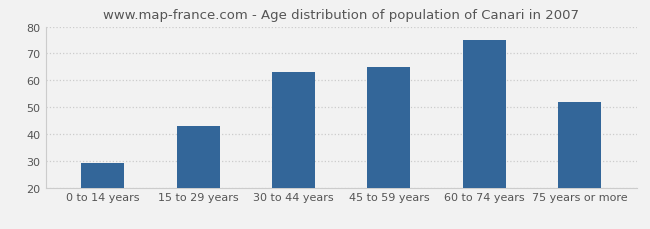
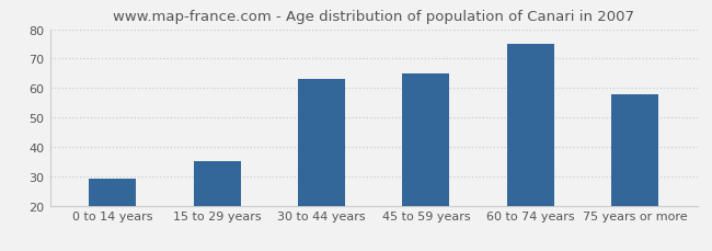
15 to 29 years: 43 -> 35
75 years or more: 52 -> 58
